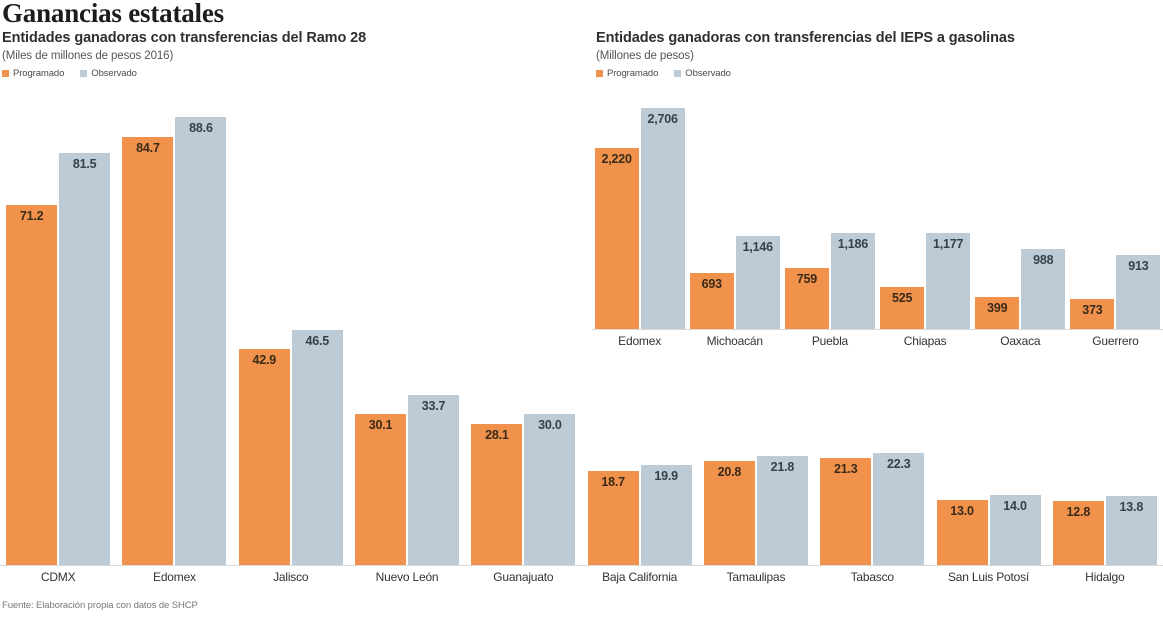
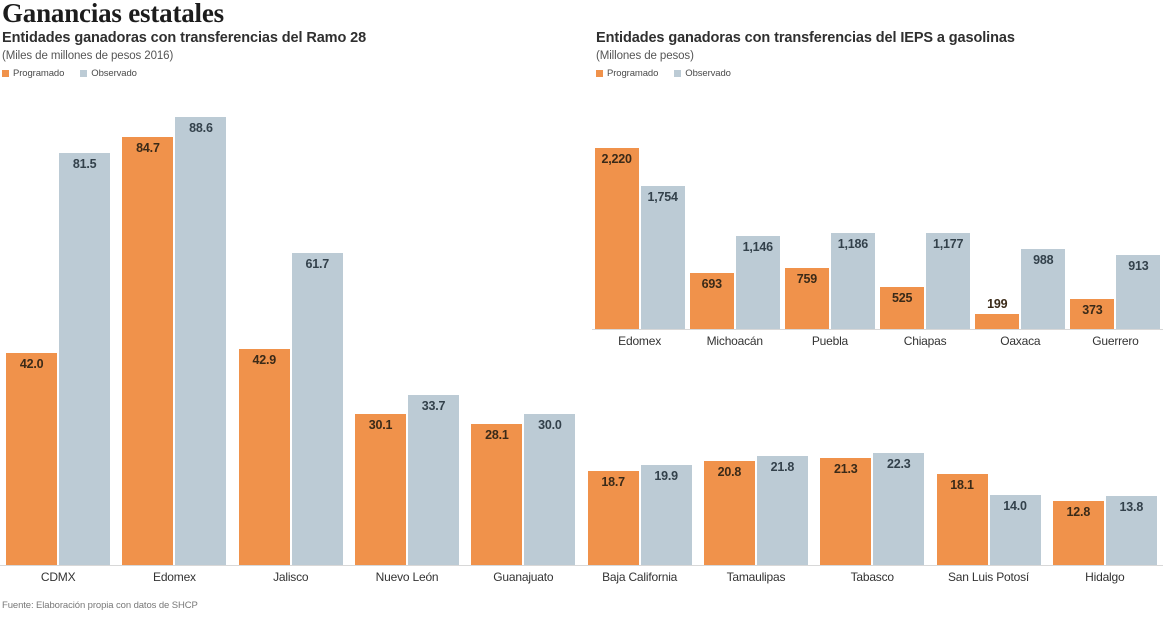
Entidades ganadoras con transferencias del Ramo 28/Programado/CDMX: 71.2 -> 42.0
Entidades ganadoras con transferencias del Ramo 28/Observado/Jalisco: 46.5 -> 61.7
Entidades ganadoras con transferencias del Ramo 28/Programado/San Luis Potosí: 13.0 -> 18.1
Entidades ganadoras con transferencias del IEPS a gasolinas/Observado/Edomex: 2,706 -> 1,754
Entidades ganadoras con transferencias del IEPS a gasolinas/Programado/Oaxaca: 399 -> 199
